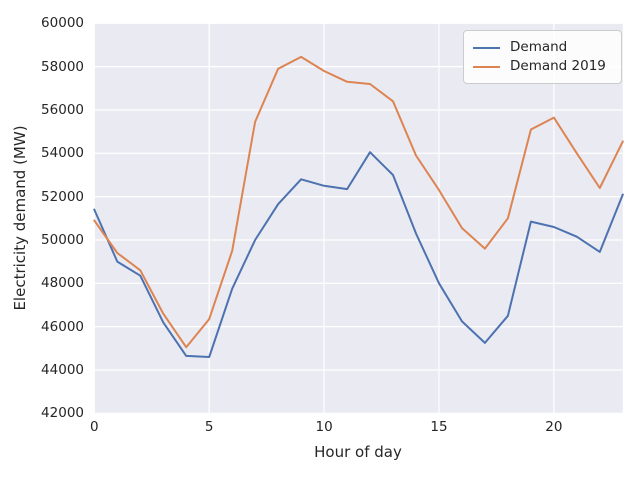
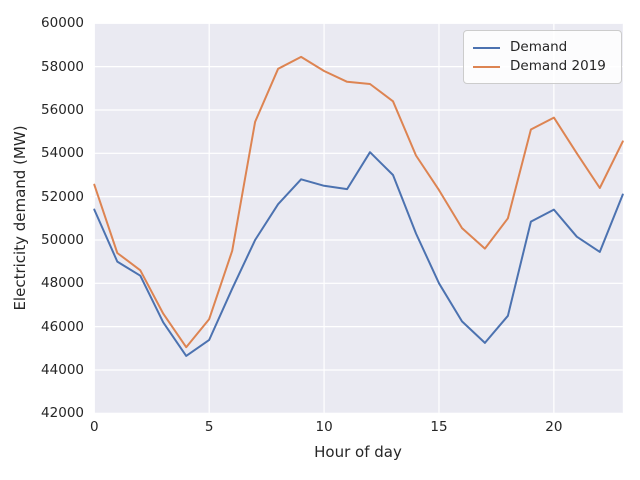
Demand 2019/0: 50900 -> 52600
Demand/5: 44600 -> 45400
Demand/20: 50600 -> 51400
